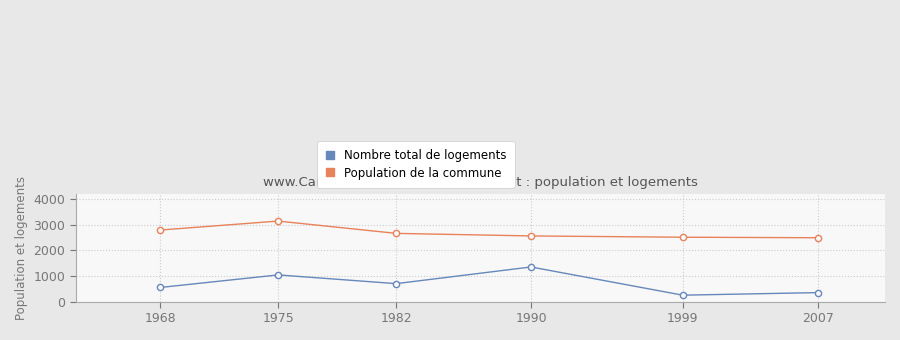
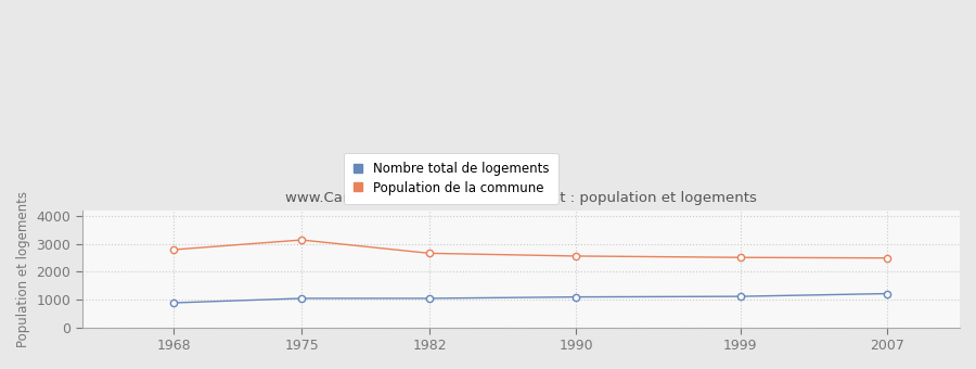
Nombre total de logements/1968: 550 -> 880
Nombre total de logements/1982: 700 -> 1040
Nombre total de logements/1990: 1350 -> 1090
Nombre total de logements/1999: 250 -> 1110
Nombre total de logements/2007: 350 -> 1210
